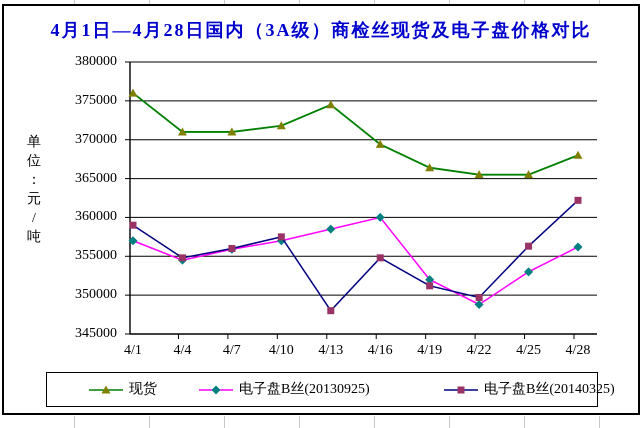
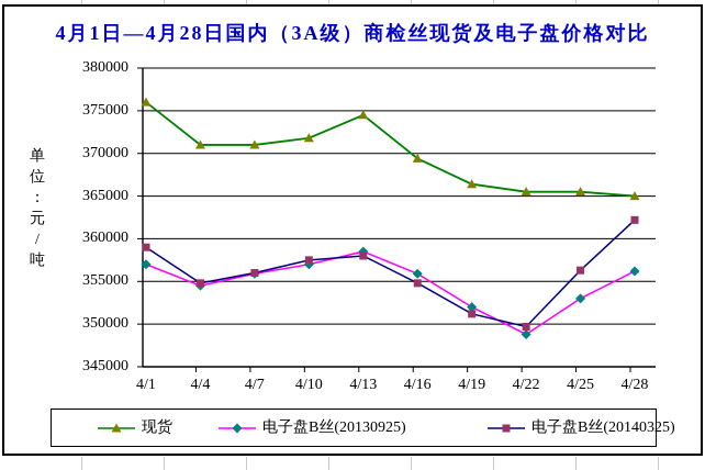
电子盘B丝(20140325)/4/13: 348000 -> 358000
电子盘B丝(20130925)/4/16: 360000 -> 356000
现货/4/28: 368000 -> 365000
